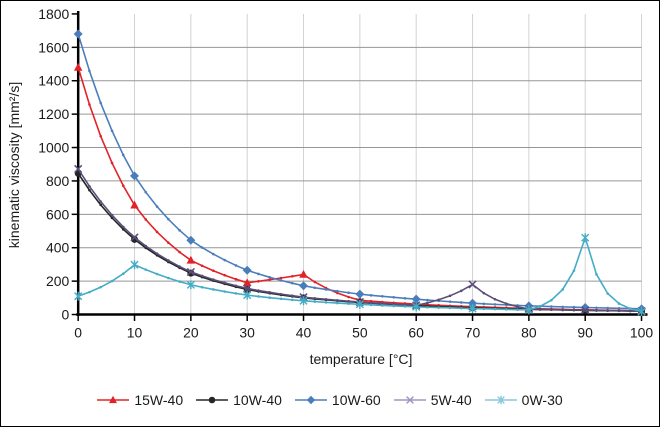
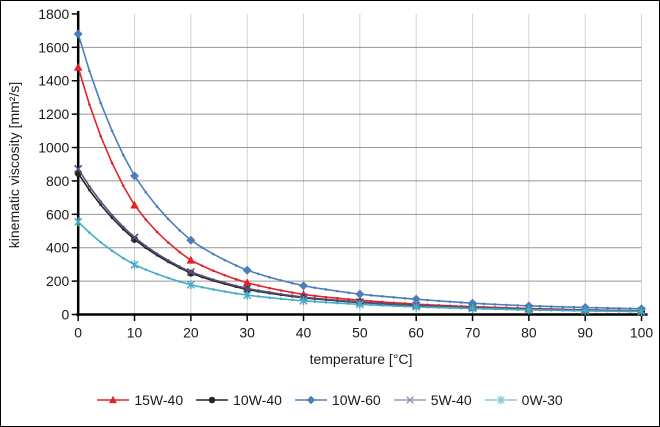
0W-30/0: 110 -> 560
15W-40/40: 240 -> 120
5W-40/70: 180 -> 40
0W-30/90: 460 -> 20
